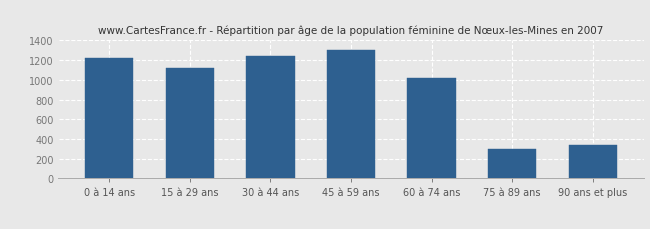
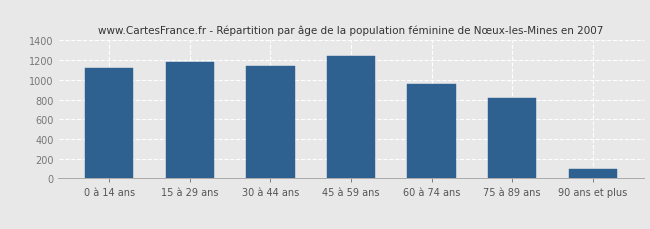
0 à 14 ans: 1220 -> 1120
15 à 29 ans: 1120 -> 1180
30 à 44 ans: 1240 -> 1140
45 à 59 ans: 1300 -> 1240
60 à 74 ans: 1020 -> 960
75 à 89 ans: 300 -> 820
90 ans et plus: 340 -> 100
